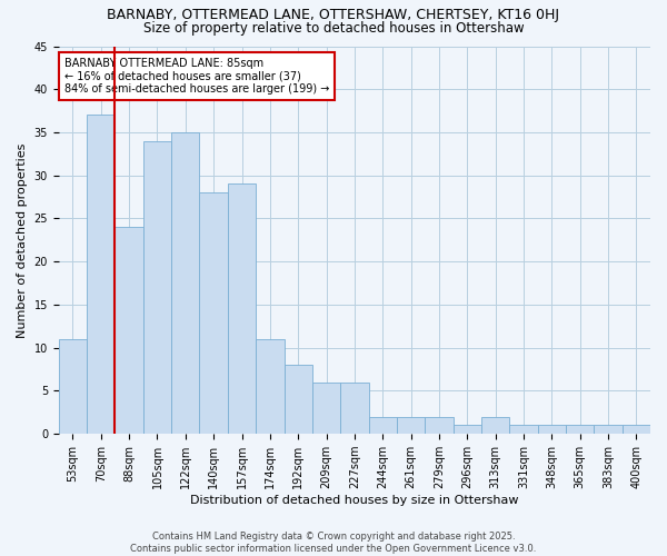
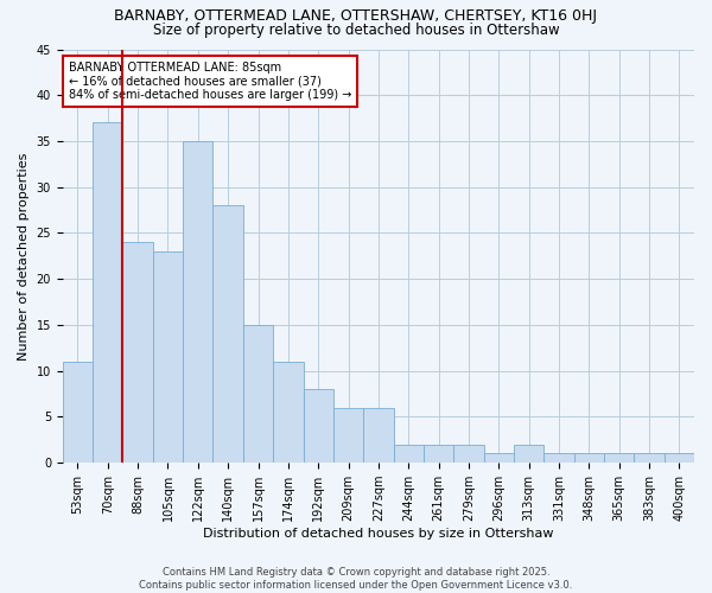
105sqm: 34 -> 23
157sqm: 29 -> 15
